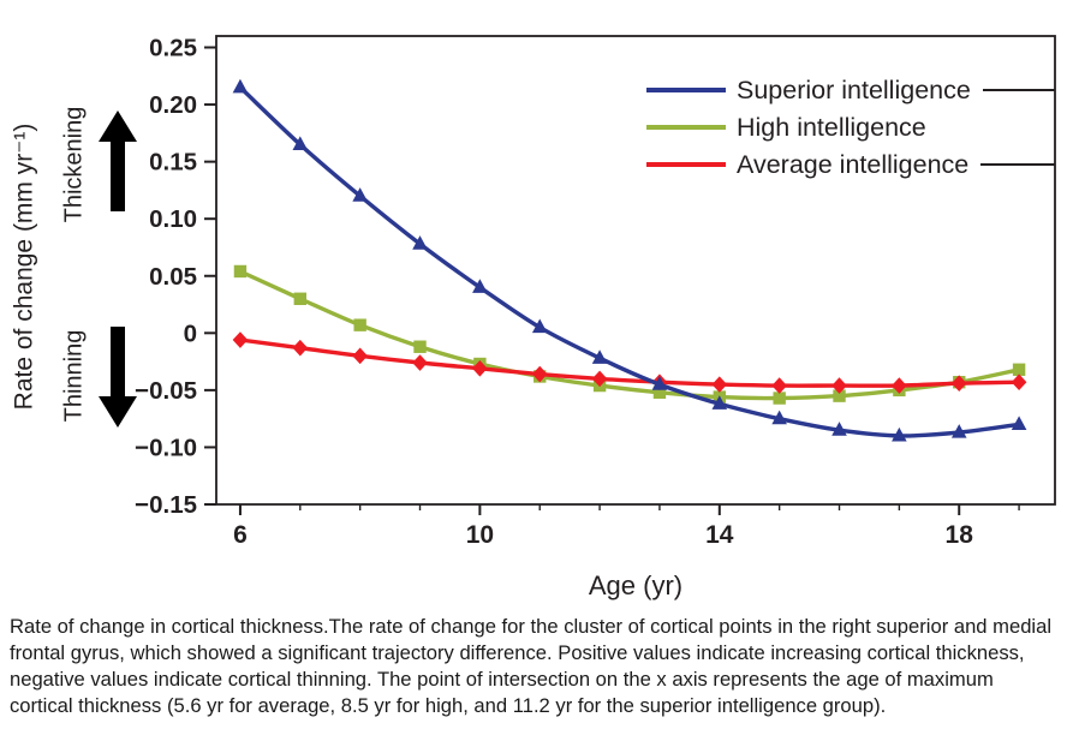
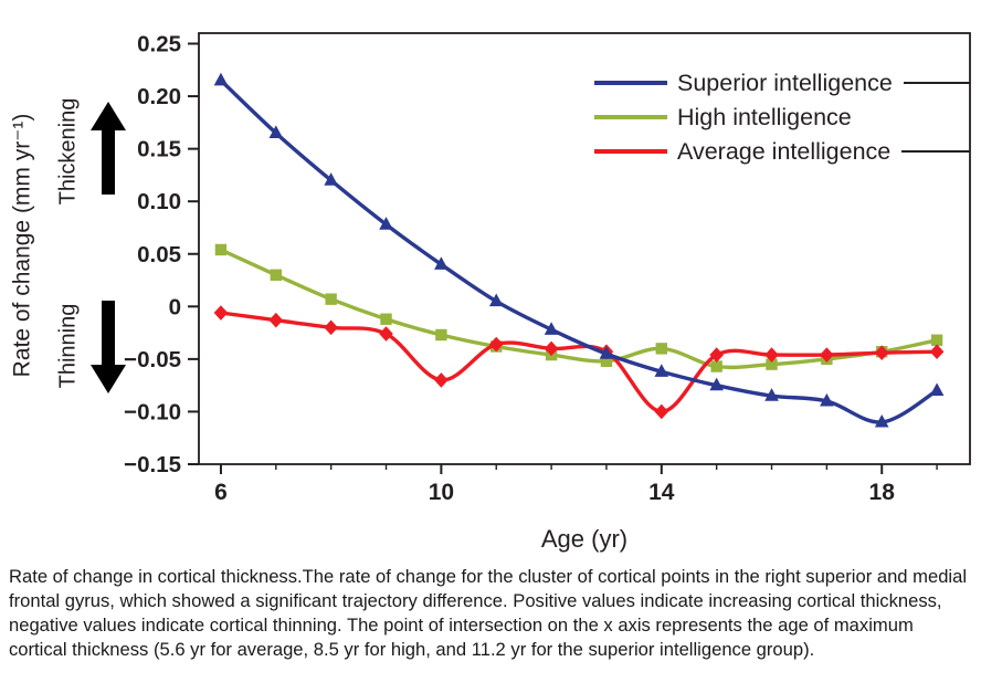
Average intelligence/10: -0.03 -> -0.07
High intelligence/14: -0.06 -> -0.04
Average intelligence/14: -0.04 -> -0.10
Superior intelligence/18: -0.09 -> -0.11
